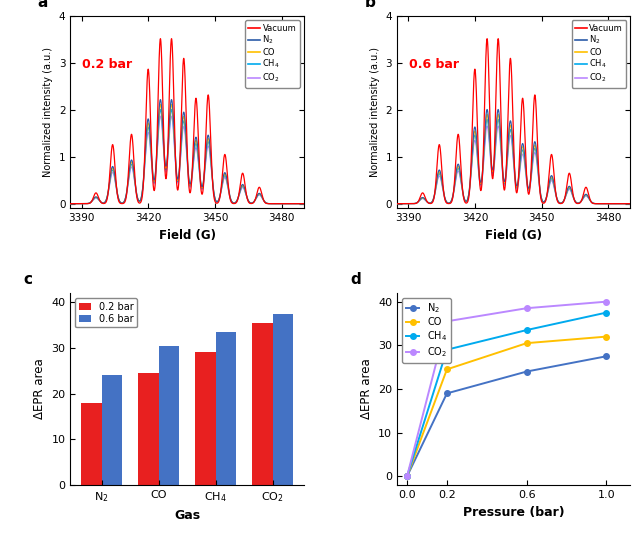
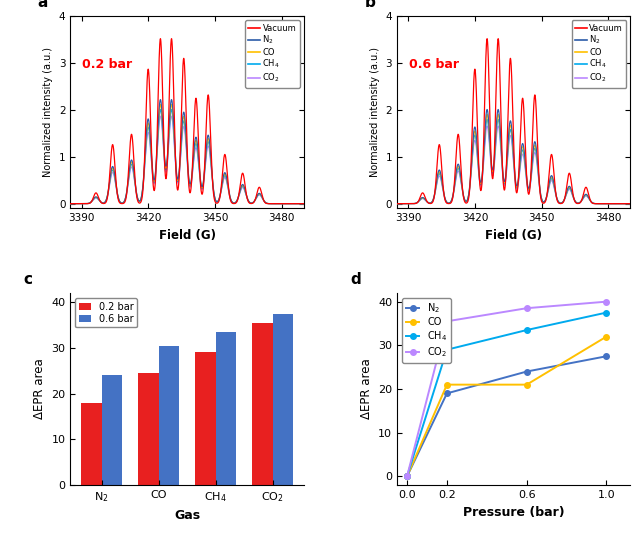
CO/0.2: 24.5 -> 21.0
CO/0.6: 30.5 -> 21.0
